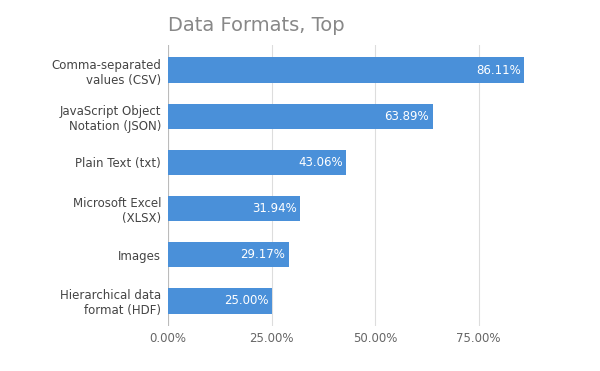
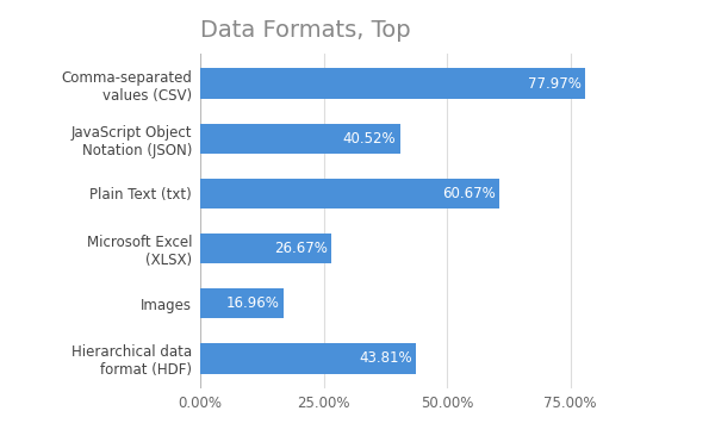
Comma-separated values (CSV): 86.11% -> 77.97%
JavaScript Object Notation (JSON): 63.89% -> 40.52%
Plain Text (txt): 43.06% -> 60.67%
Microsoft Excel (XLSX): 31.94% -> 26.67%
Images: 29.17% -> 16.96%
Hierarchical data format (HDF): 25.00% -> 43.81%
